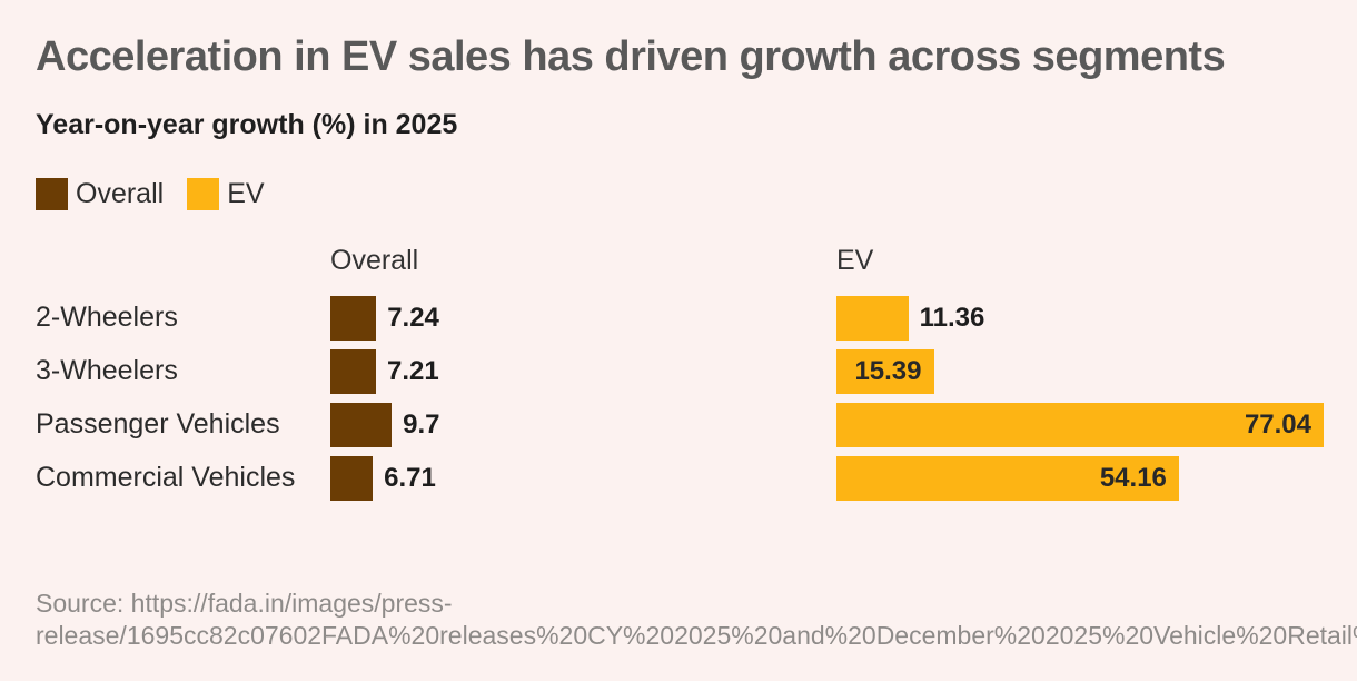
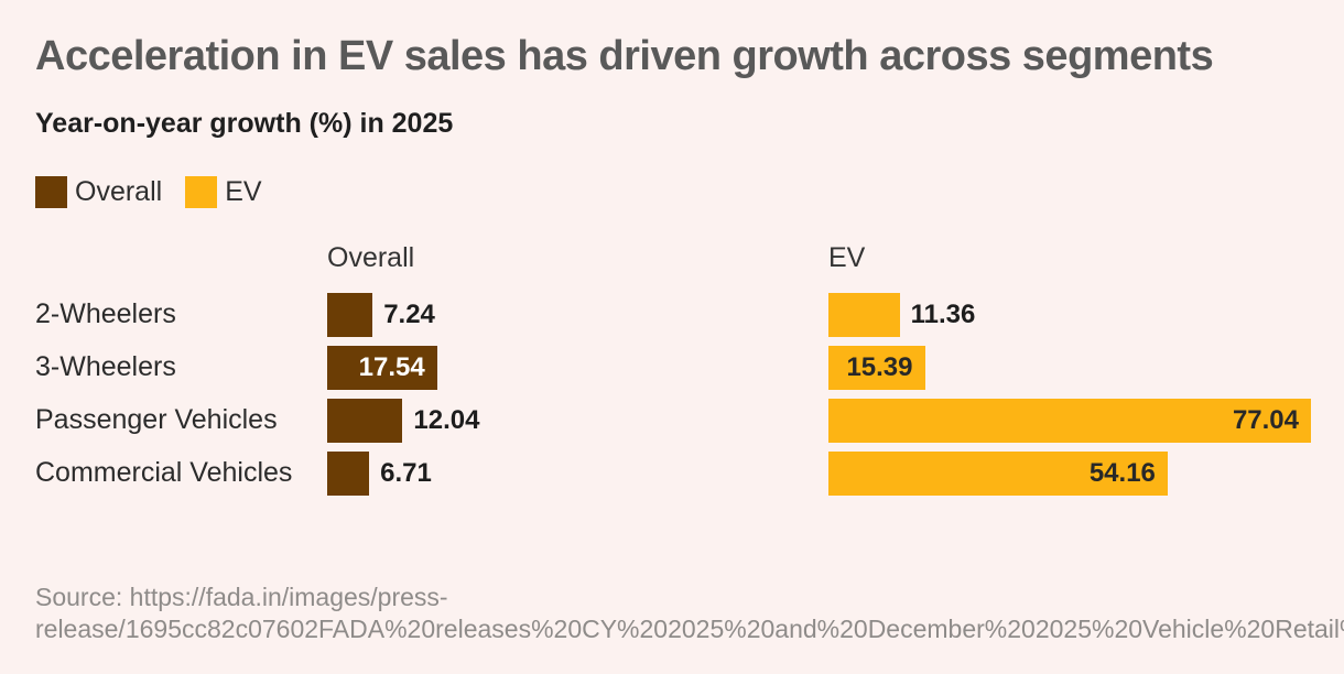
Overall/3-Wheelers: 7.21 -> 17.54
Overall/Passenger Vehicles: 9.7 -> 12.04
